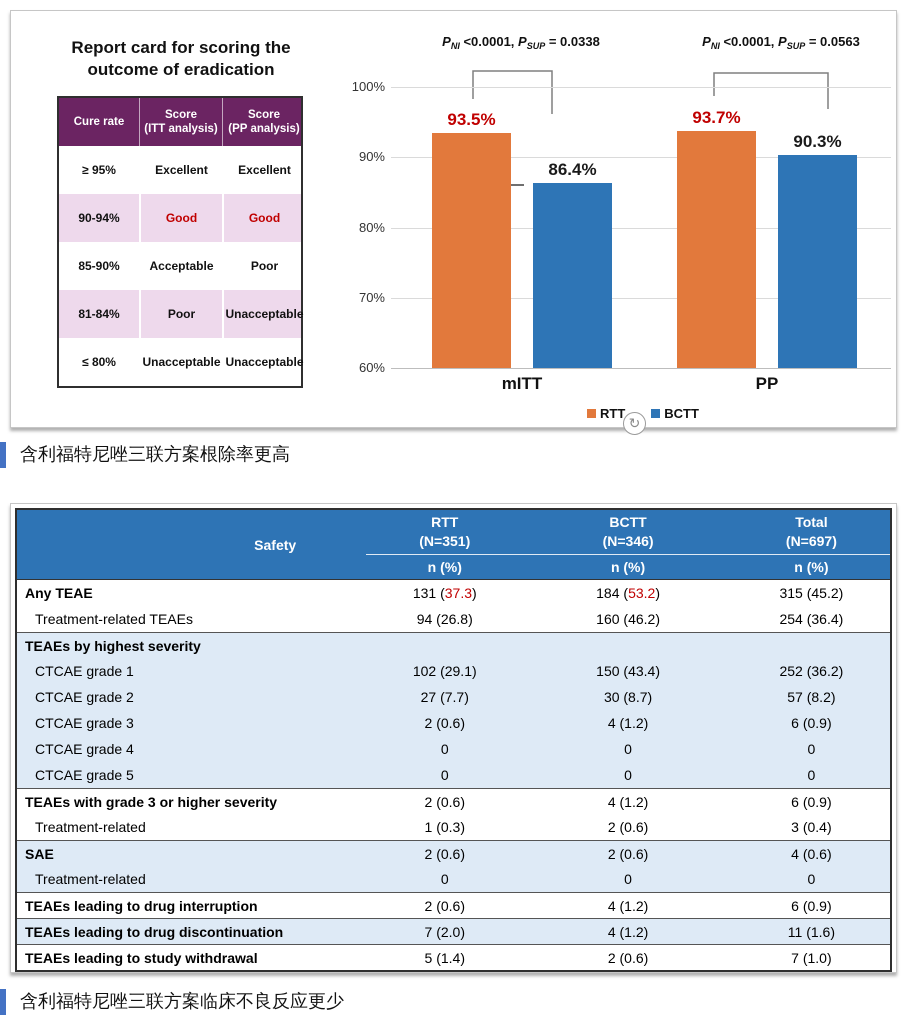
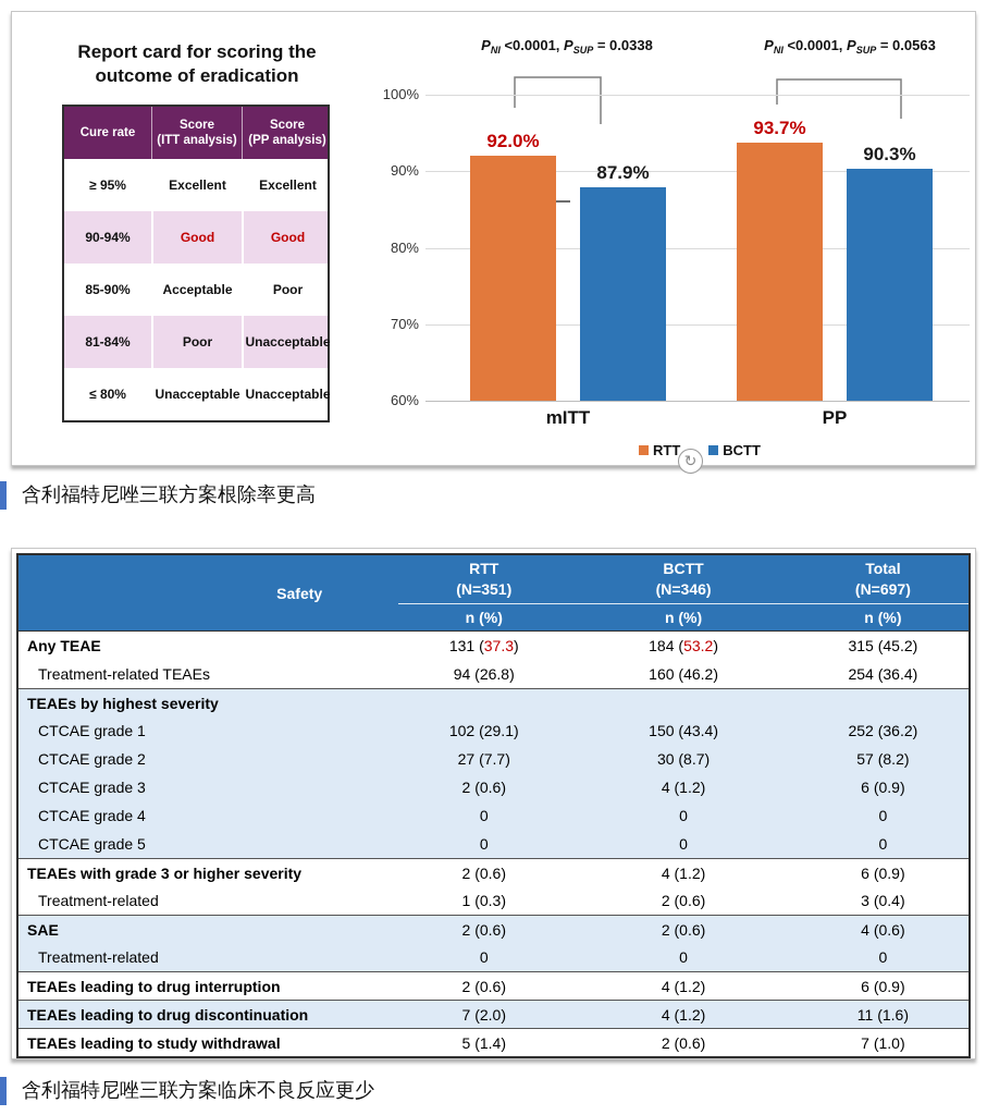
RTT/mITT: 93.5% -> 92.0%
BCTT/mITT: 86.4% -> 87.9%
